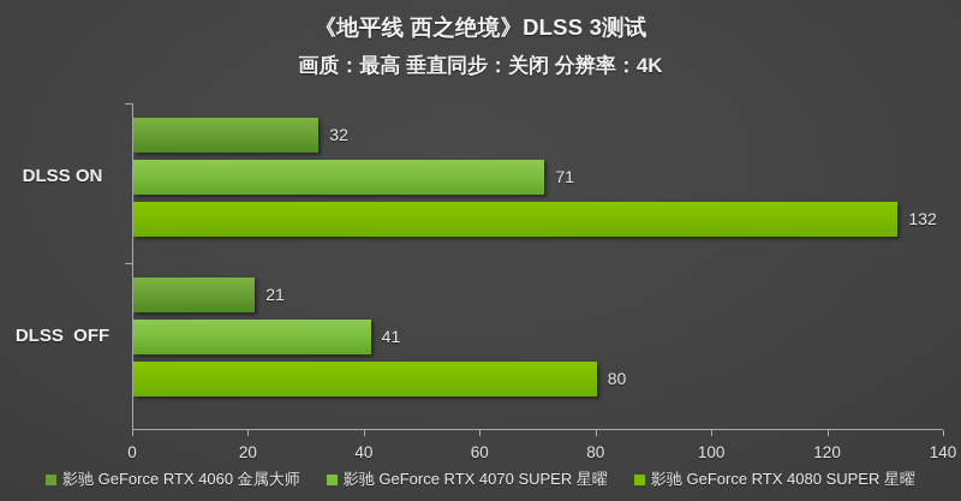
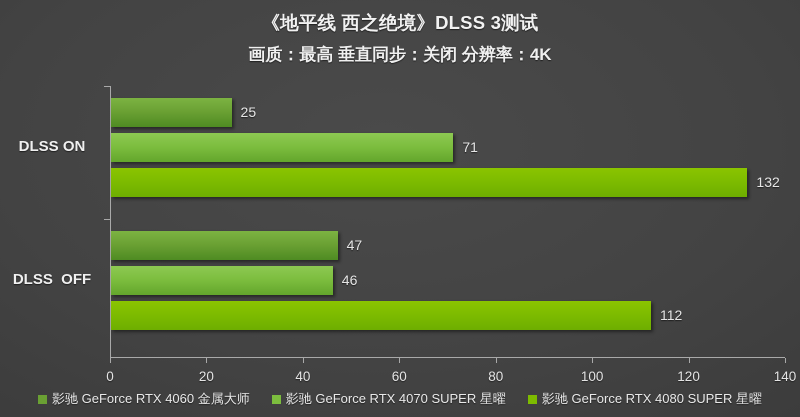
影驰 GeForce RTX 4060 金属大师/DLSS ON: 32 -> 25
影驰 GeForce RTX 4060 金属大师/DLSS OFF: 21 -> 47
影驰 GeForce RTX 4070 SUPER 星曜/DLSS OFF: 41 -> 46
影驰 GeForce RTX 4080 SUPER 星曜/DLSS OFF: 80 -> 112
